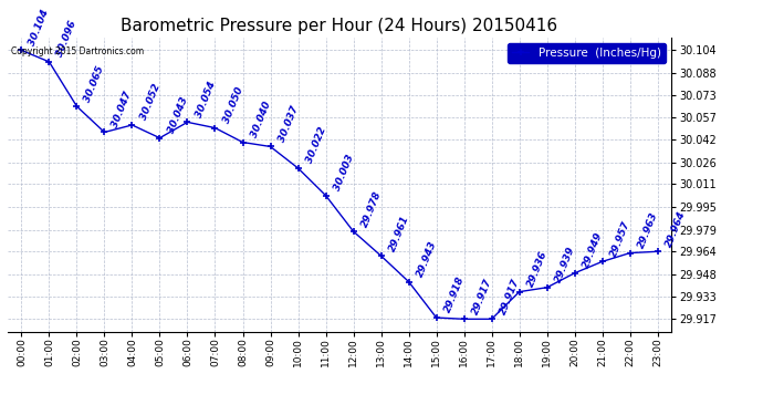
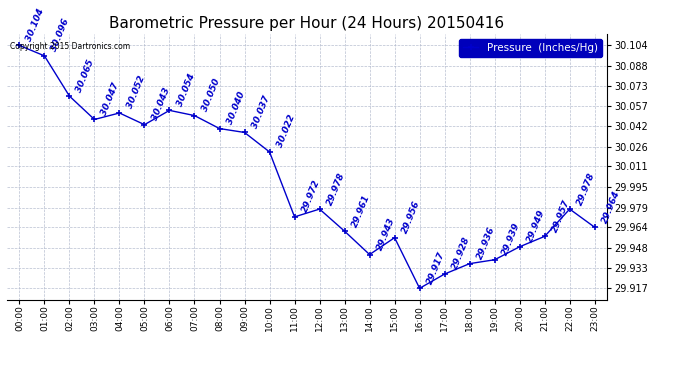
11:00: 30.003 -> 29.972
15:00: 29.918 -> 29.956
17:00: 29.917 -> 29.928
22:00: 29.963 -> 29.978
